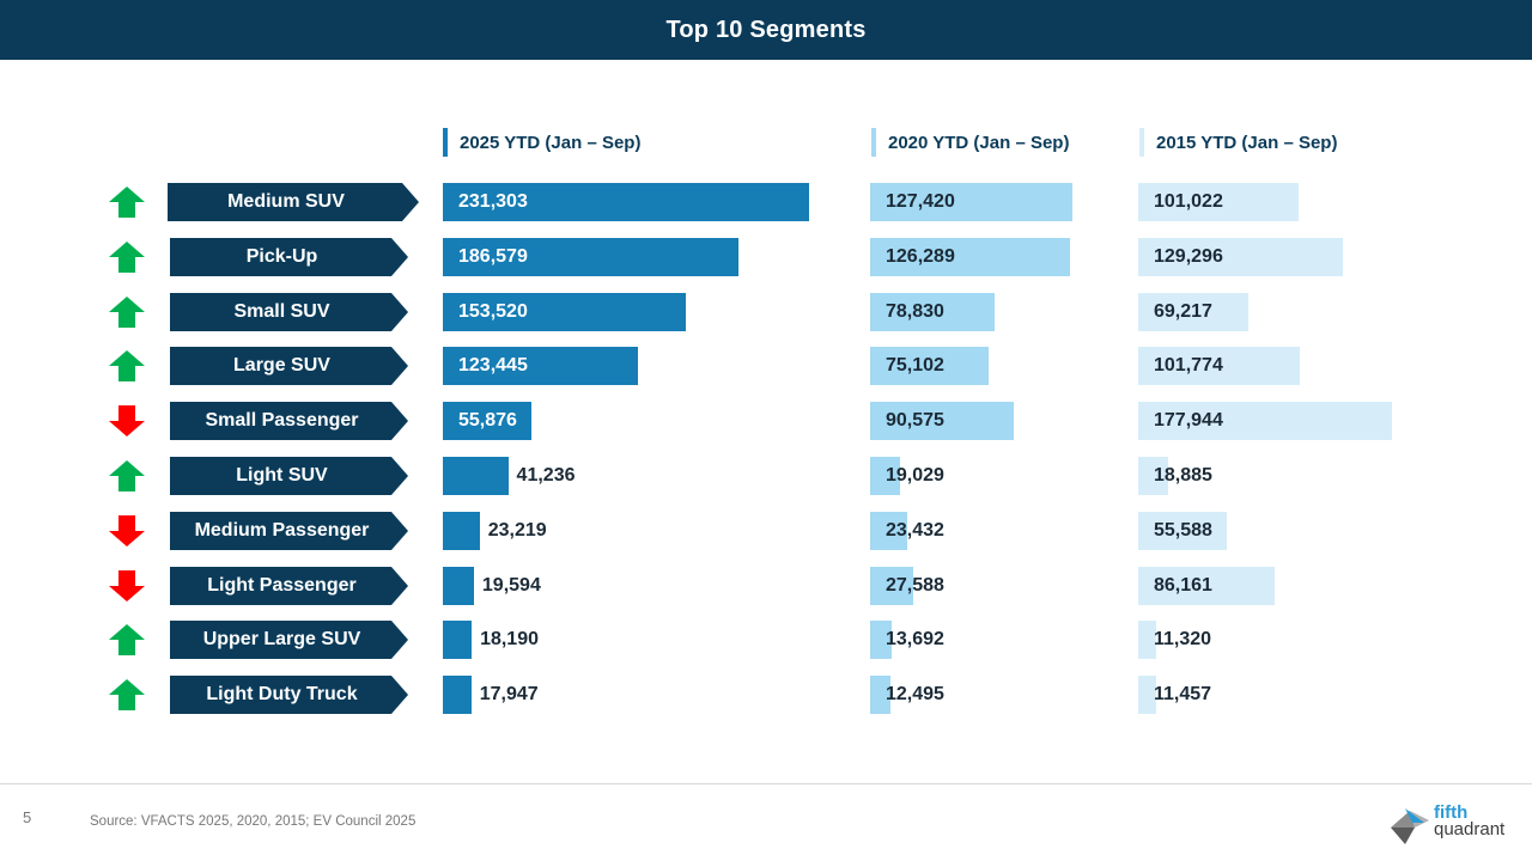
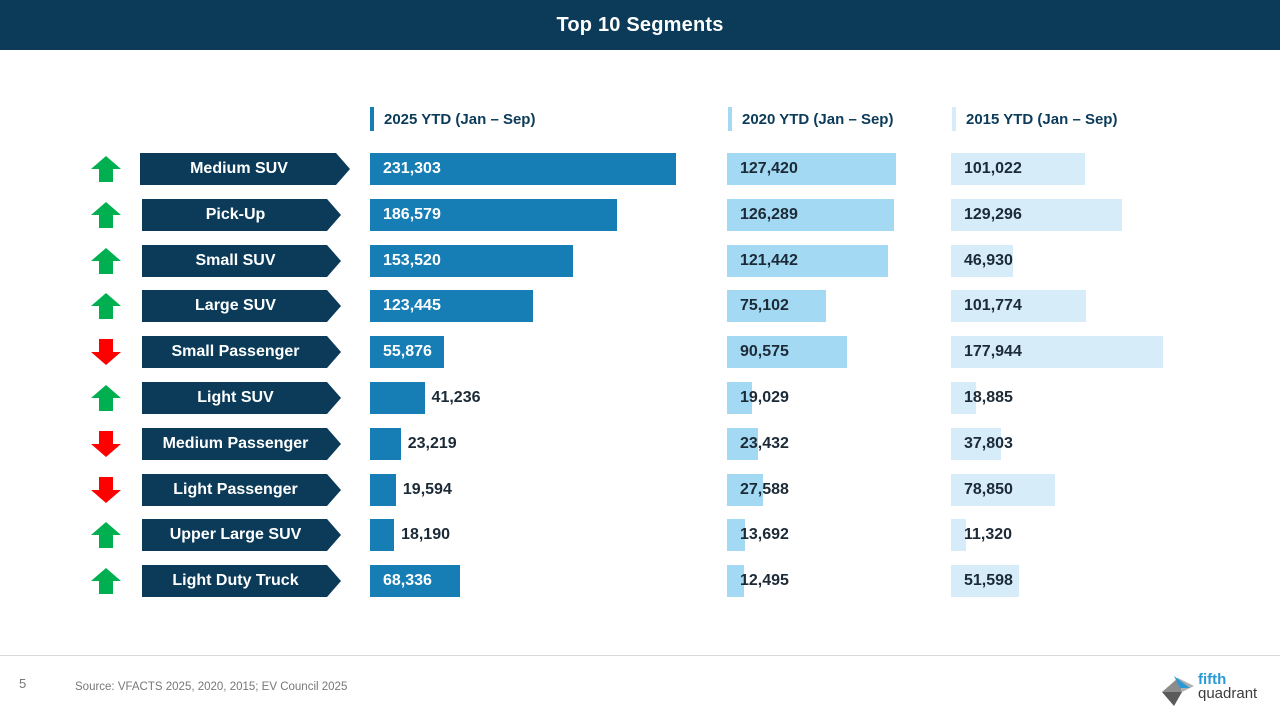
2020 YTD (Jan – Sep)/Small SUV: 78,830 -> 121,442
2015 YTD (Jan – Sep)/Small SUV: 69,217 -> 46,930
2015 YTD (Jan – Sep)/Medium Passenger: 55,588 -> 37,803
2015 YTD (Jan – Sep)/Light Passenger: 86,161 -> 78,850
2025 YTD (Jan – Sep)/Light Duty Truck: 17,947 -> 68,336
2015 YTD (Jan – Sep)/Light Duty Truck: 11,457 -> 51,598
